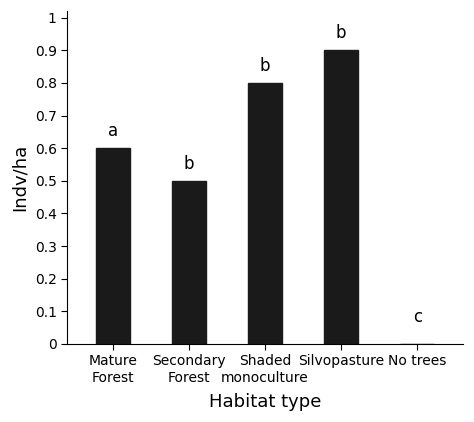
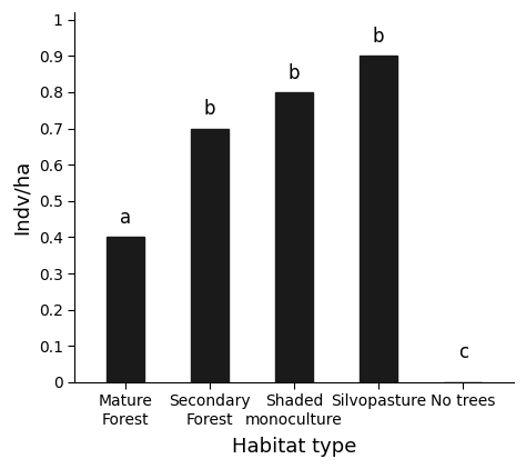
Mature Forest: 0.6 -> 0.4
Secondary Forest: 0.5 -> 0.7
